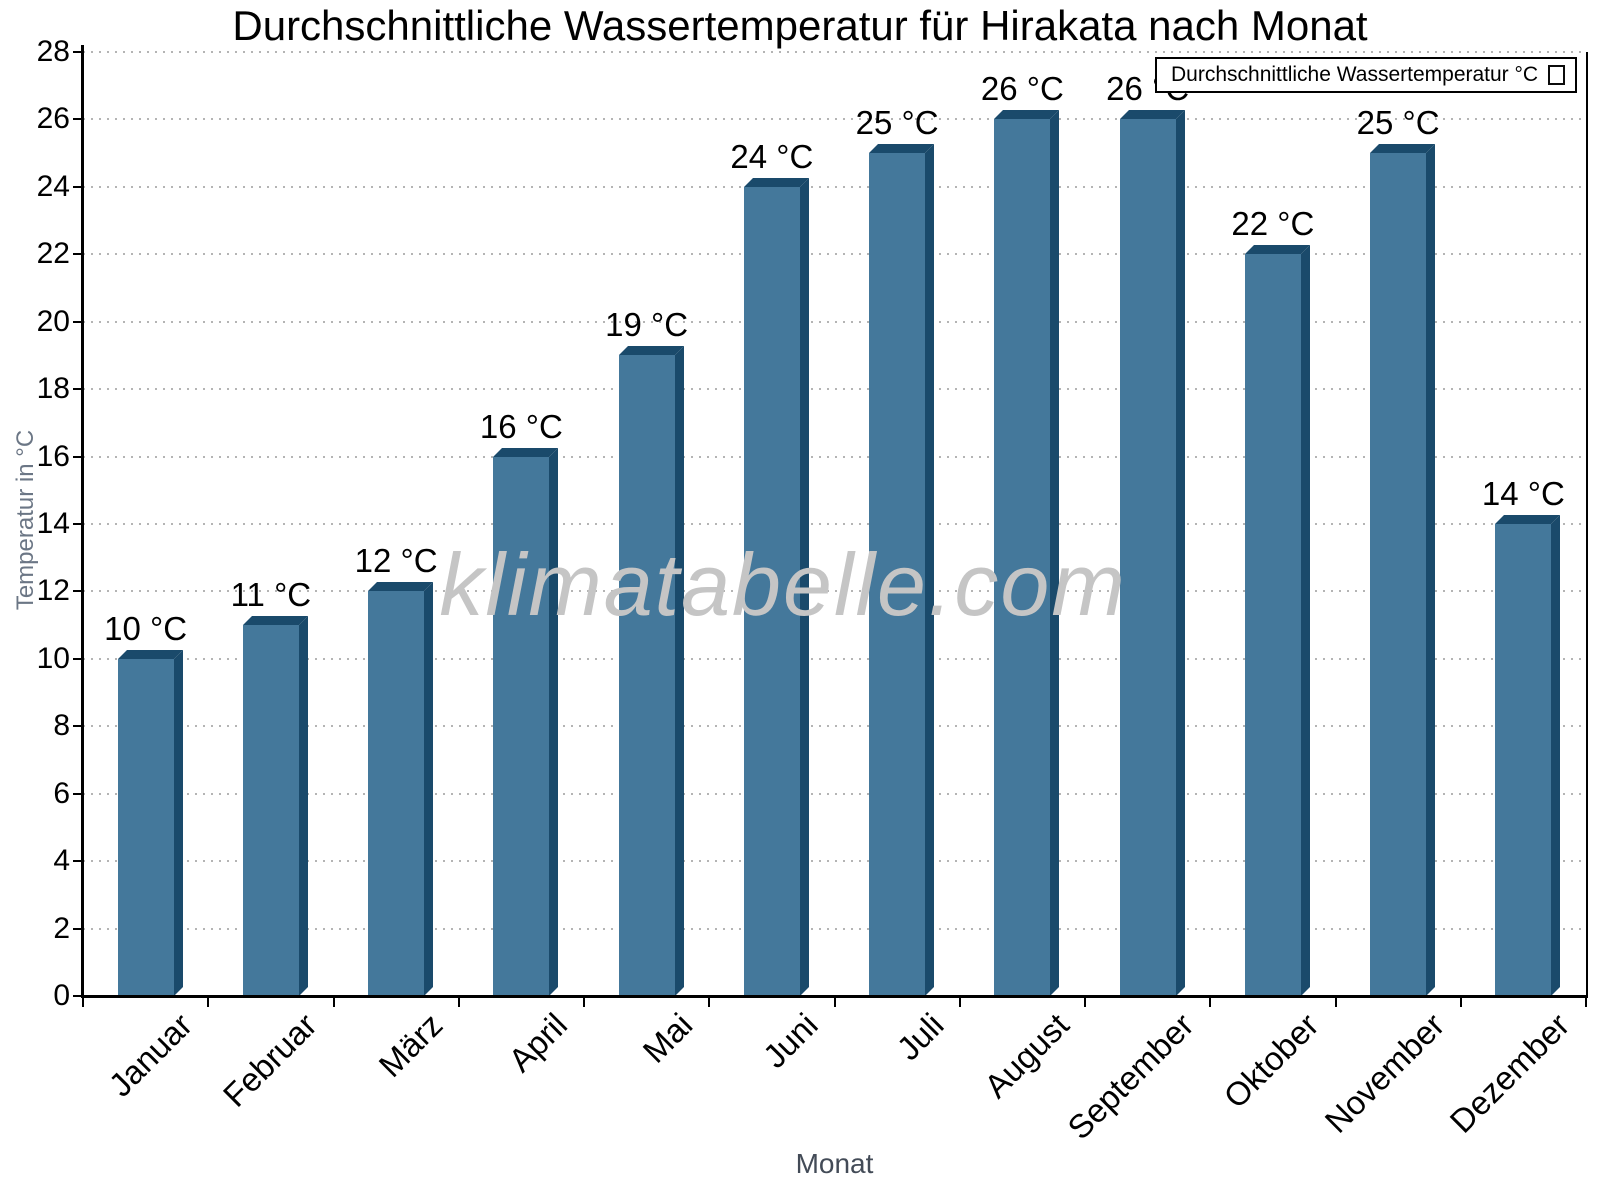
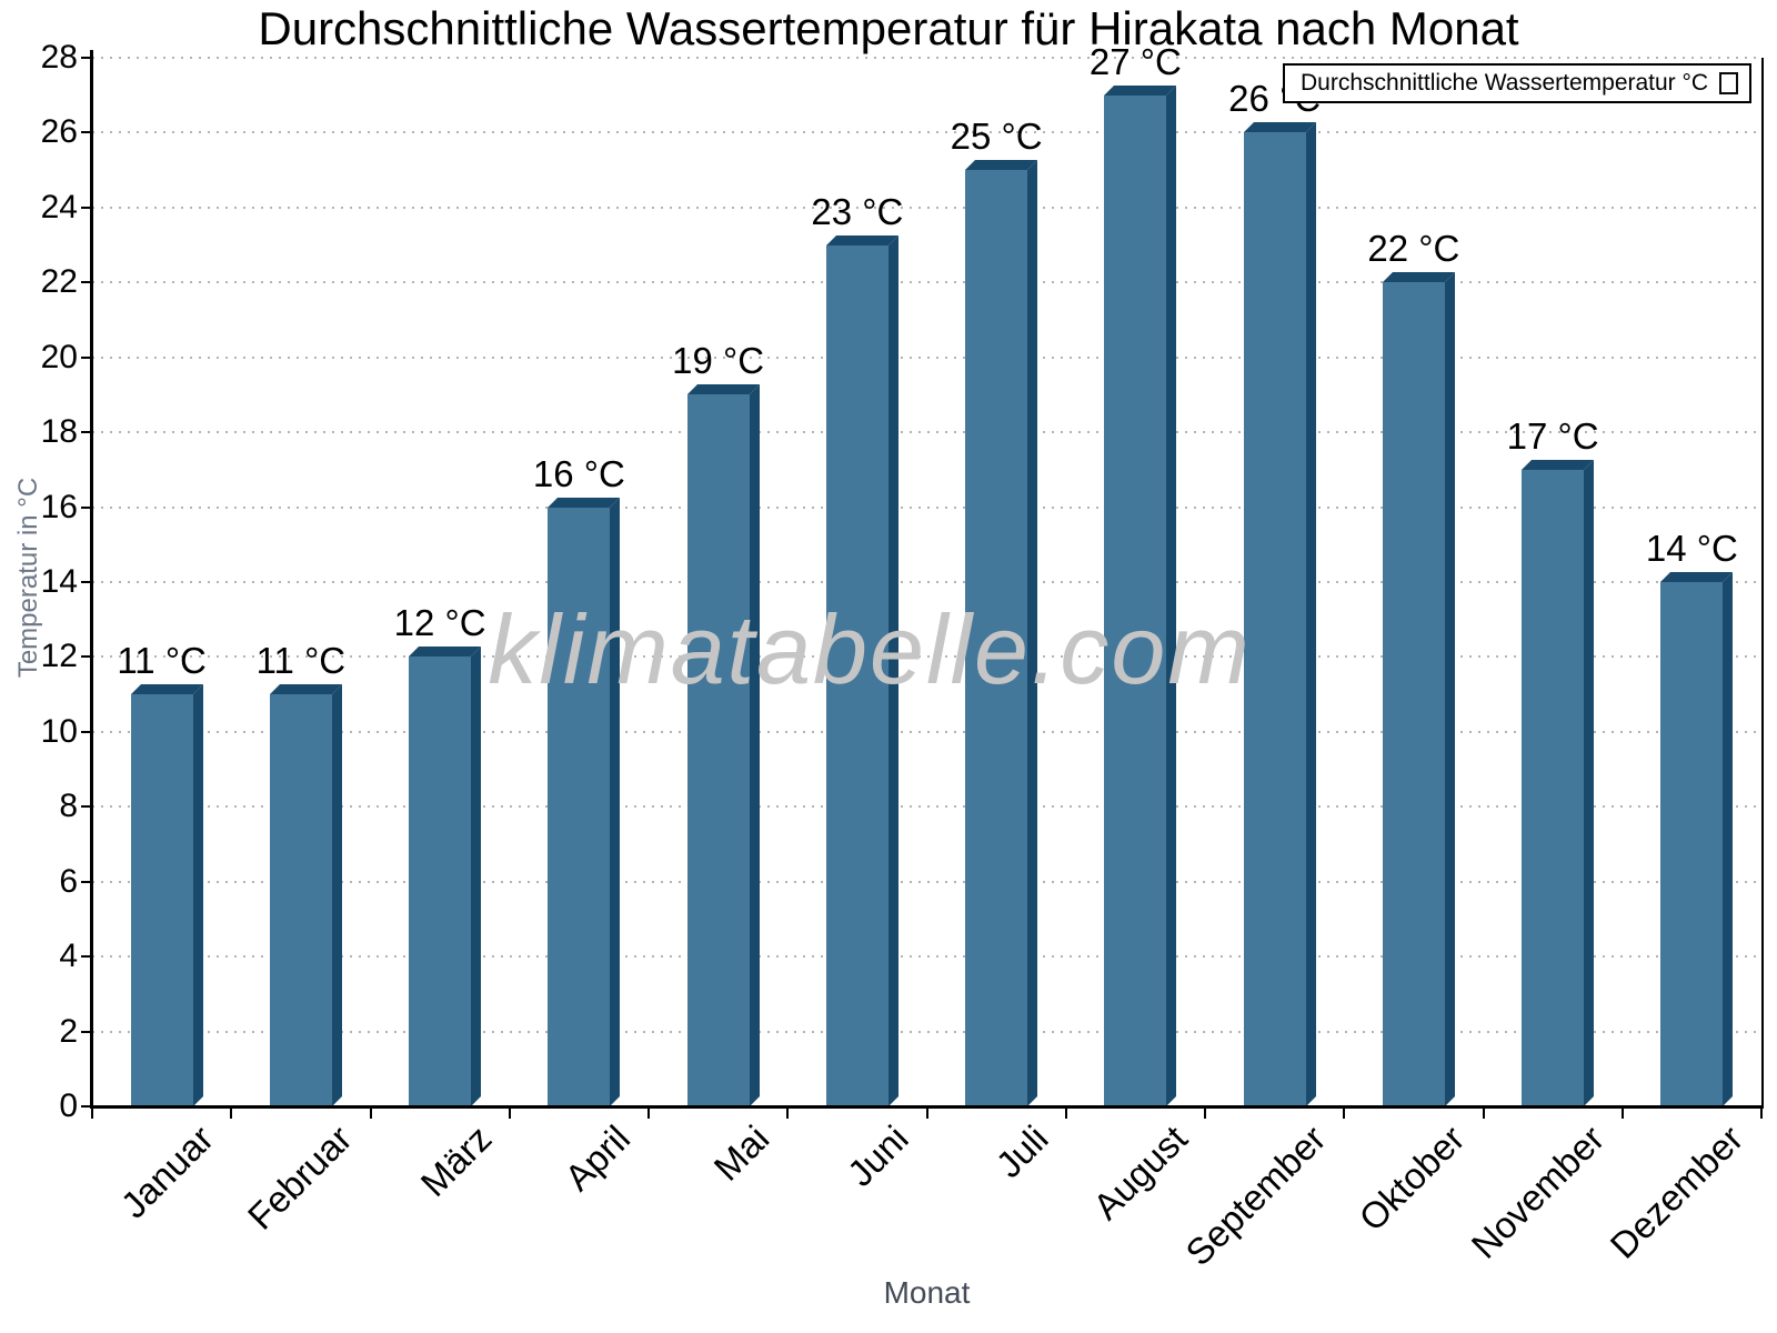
Januar: 10 -> 11
Juni: 24 -> 23
August: 26 -> 27
November: 25 -> 17
